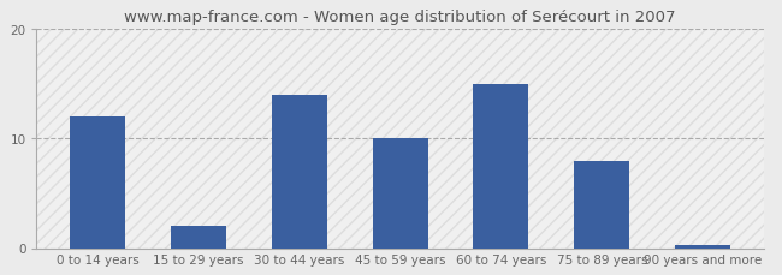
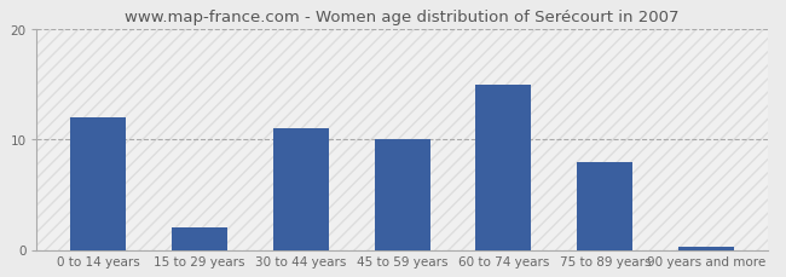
30 to 44 years: 14.0 -> 11.0
